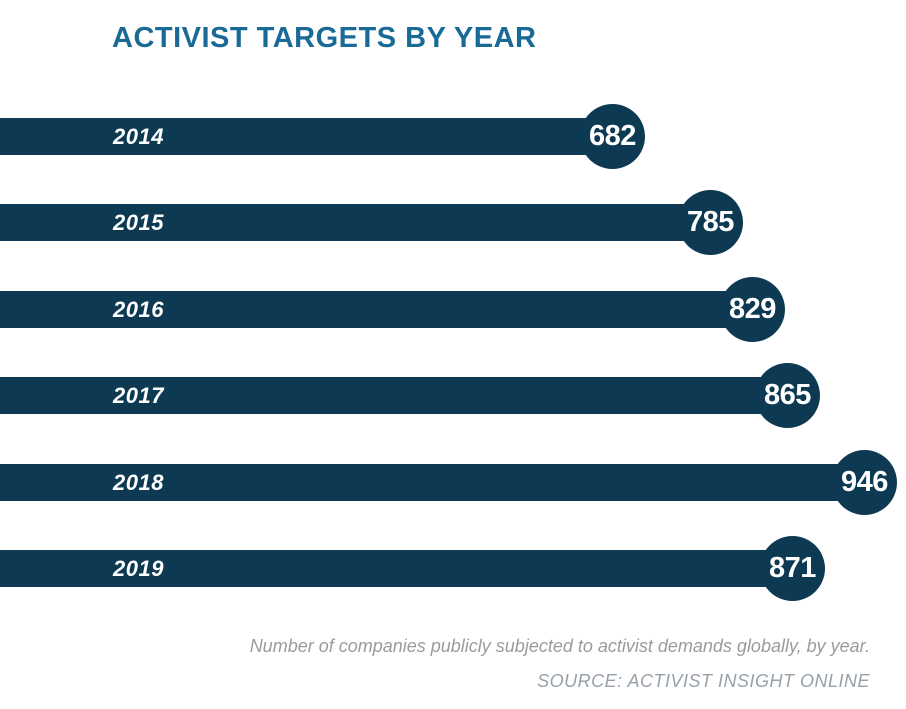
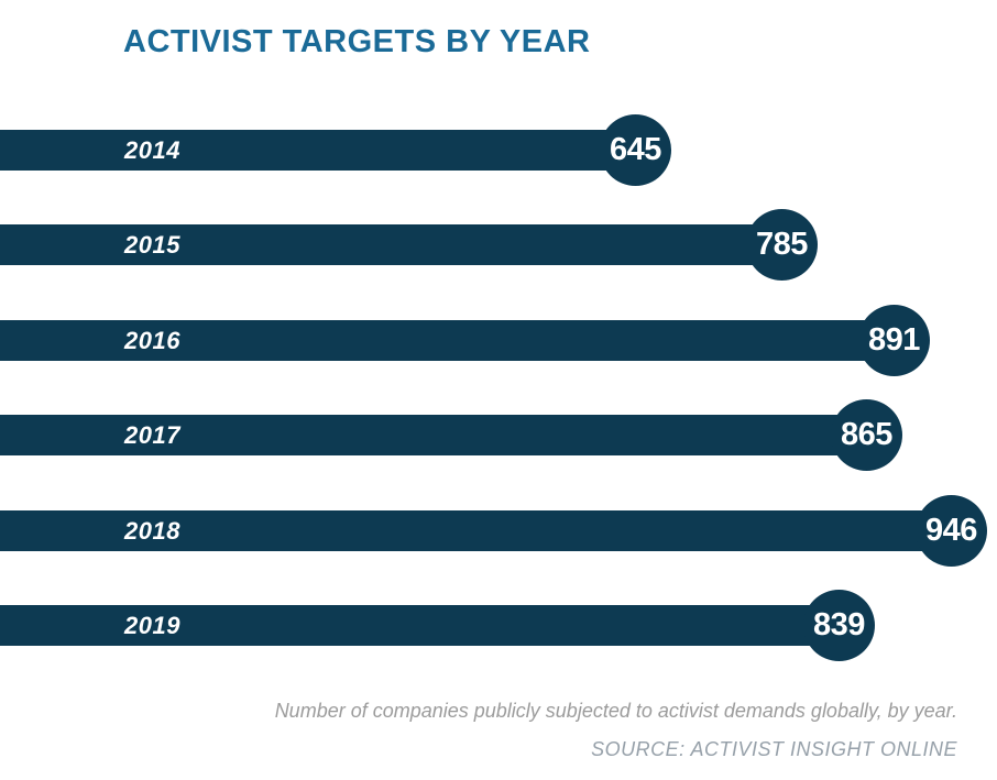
2014: 682 -> 645
2016: 829 -> 891
2019: 871 -> 839
